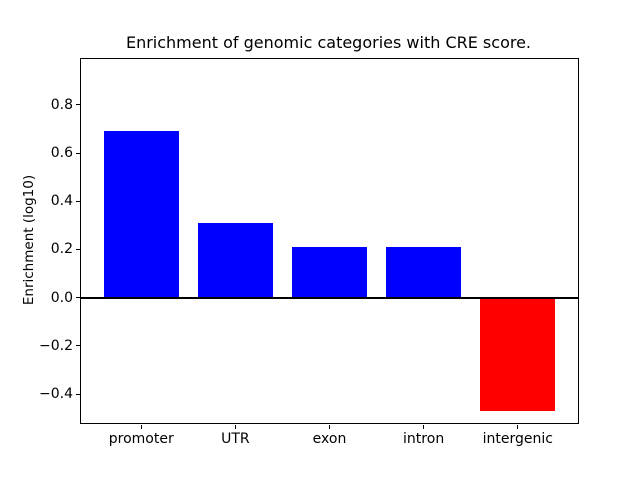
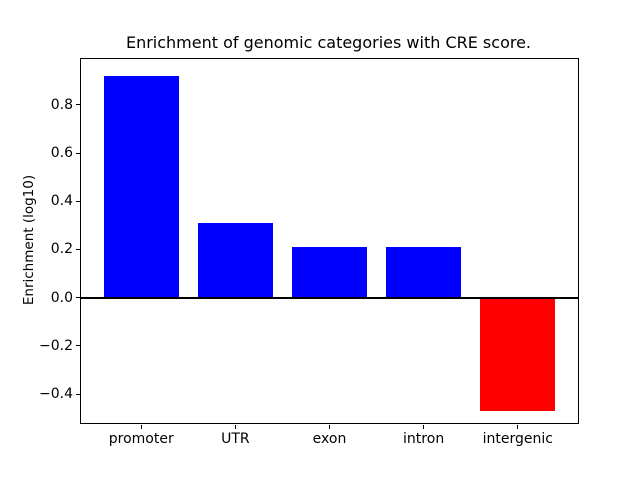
promoter: 0.69 -> 0.92
